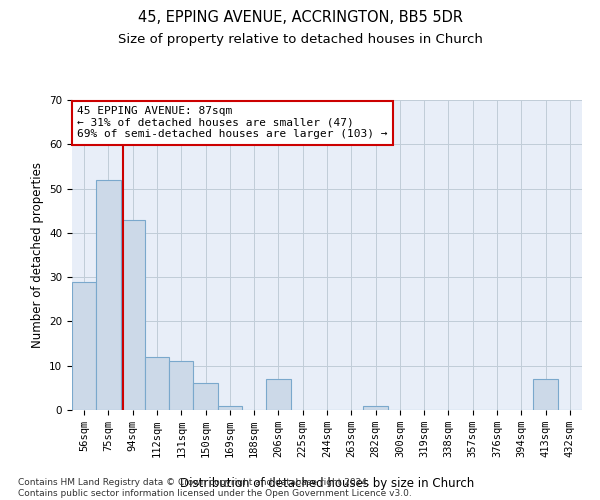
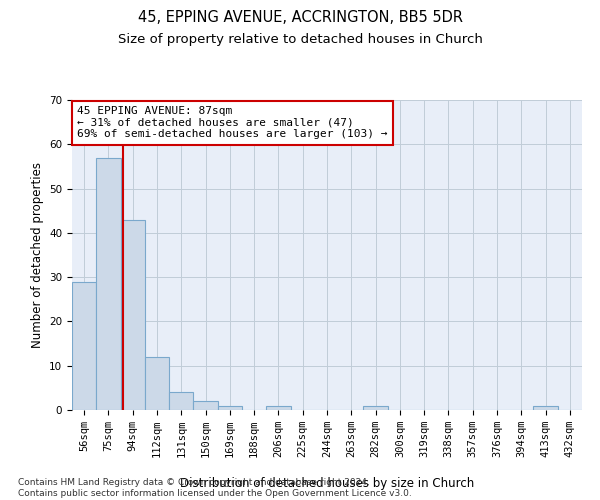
75sqm: 52 -> 57
131sqm: 11 -> 4
150sqm: 6 -> 2
206sqm: 7 -> 1
413sqm: 7 -> 1
